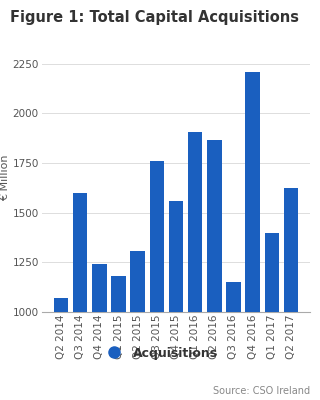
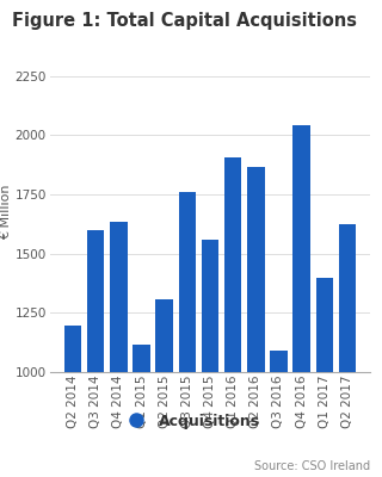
Q2 2014: 1070 -> 1200
Q4 2014: 1240 -> 1640
Q1 2015: 1180 -> 1120
Q3 2016: 1150 -> 1090
Q4 2016: 2210 -> 2040
